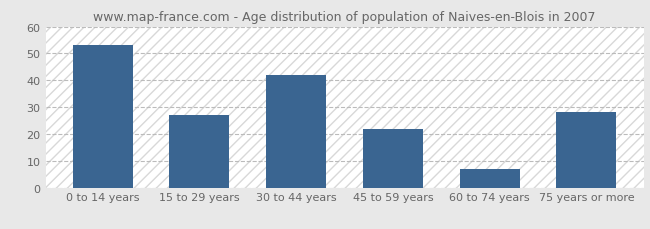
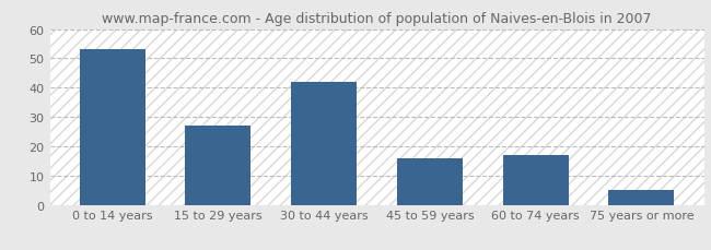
45 to 59 years: 22 -> 16
60 to 74 years: 7 -> 17
75 years or more: 28 -> 5
